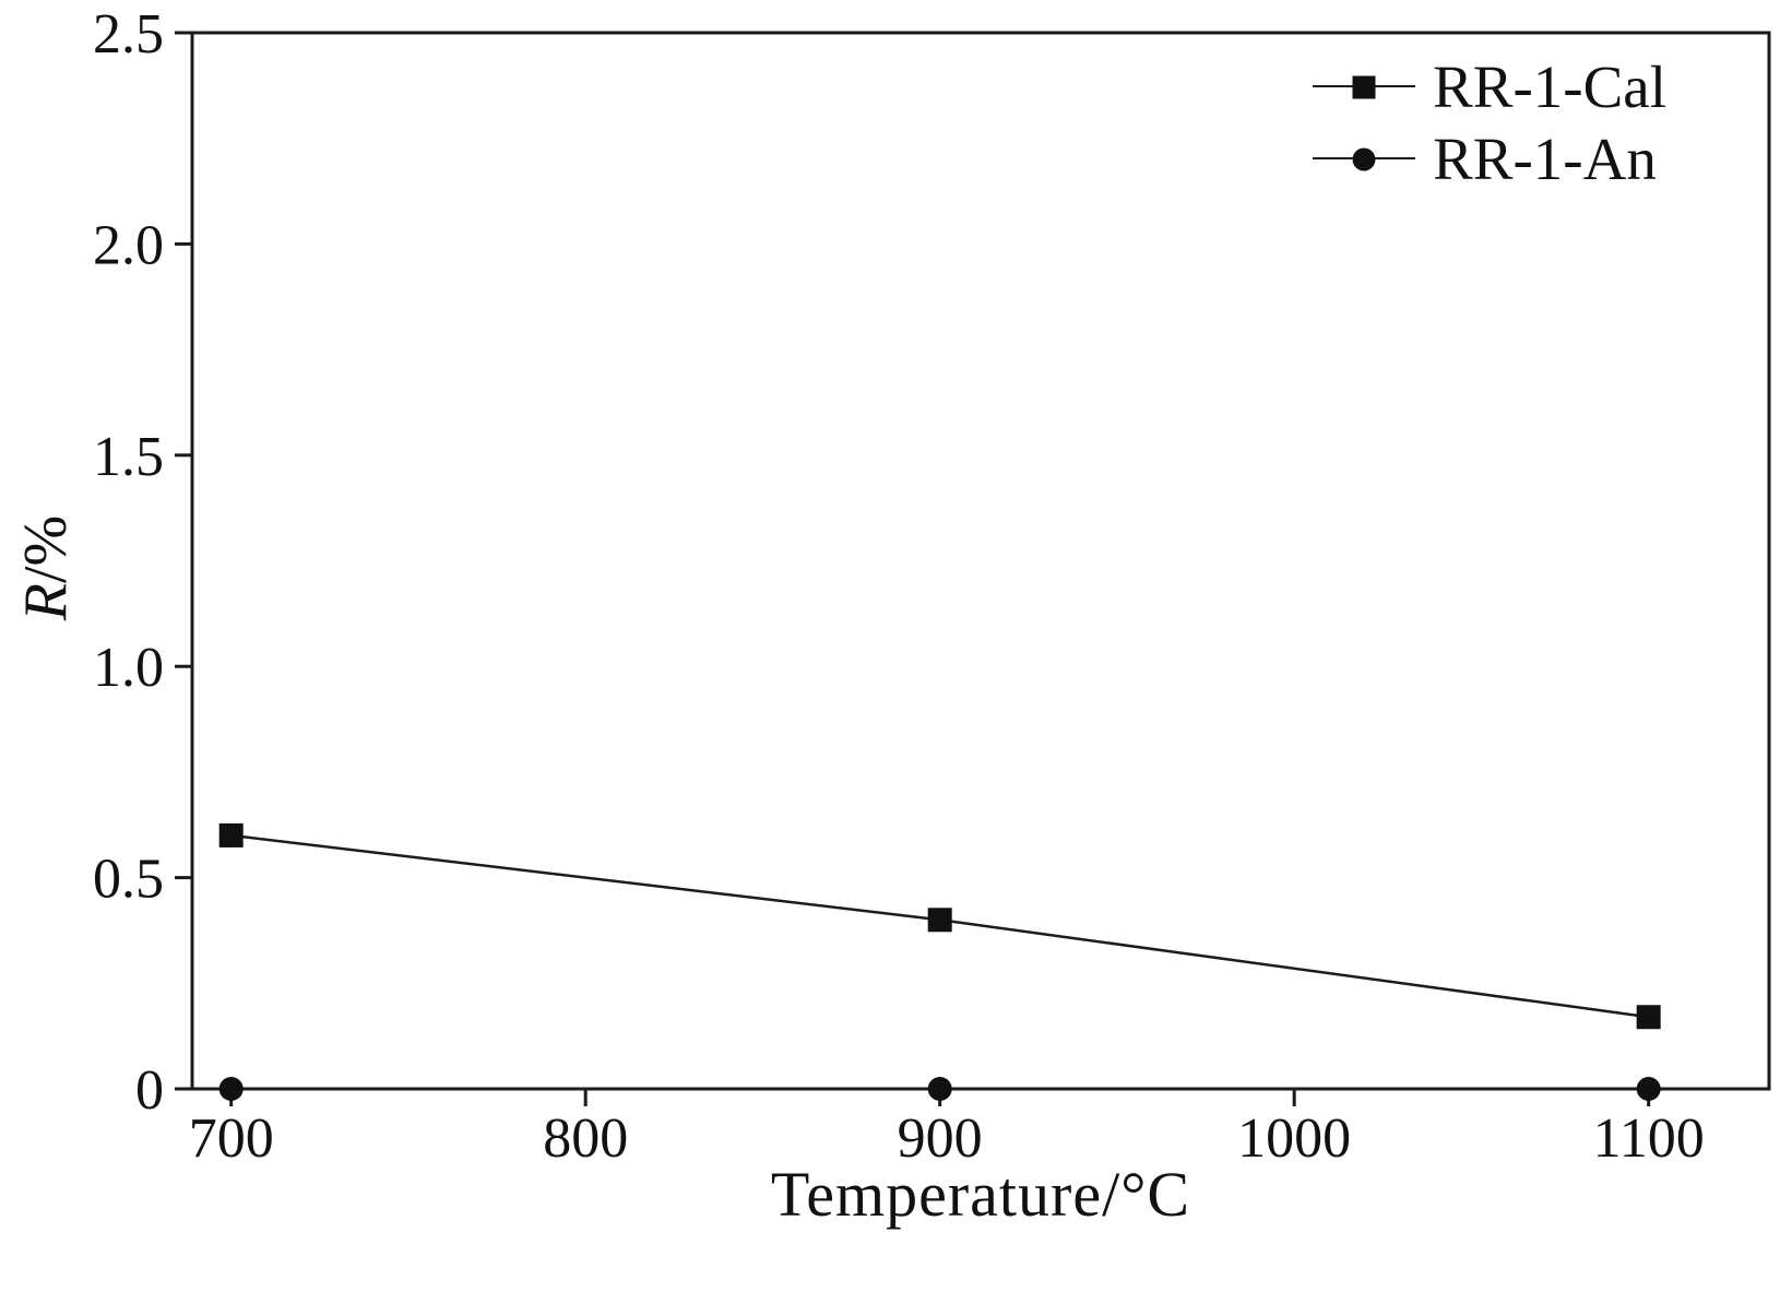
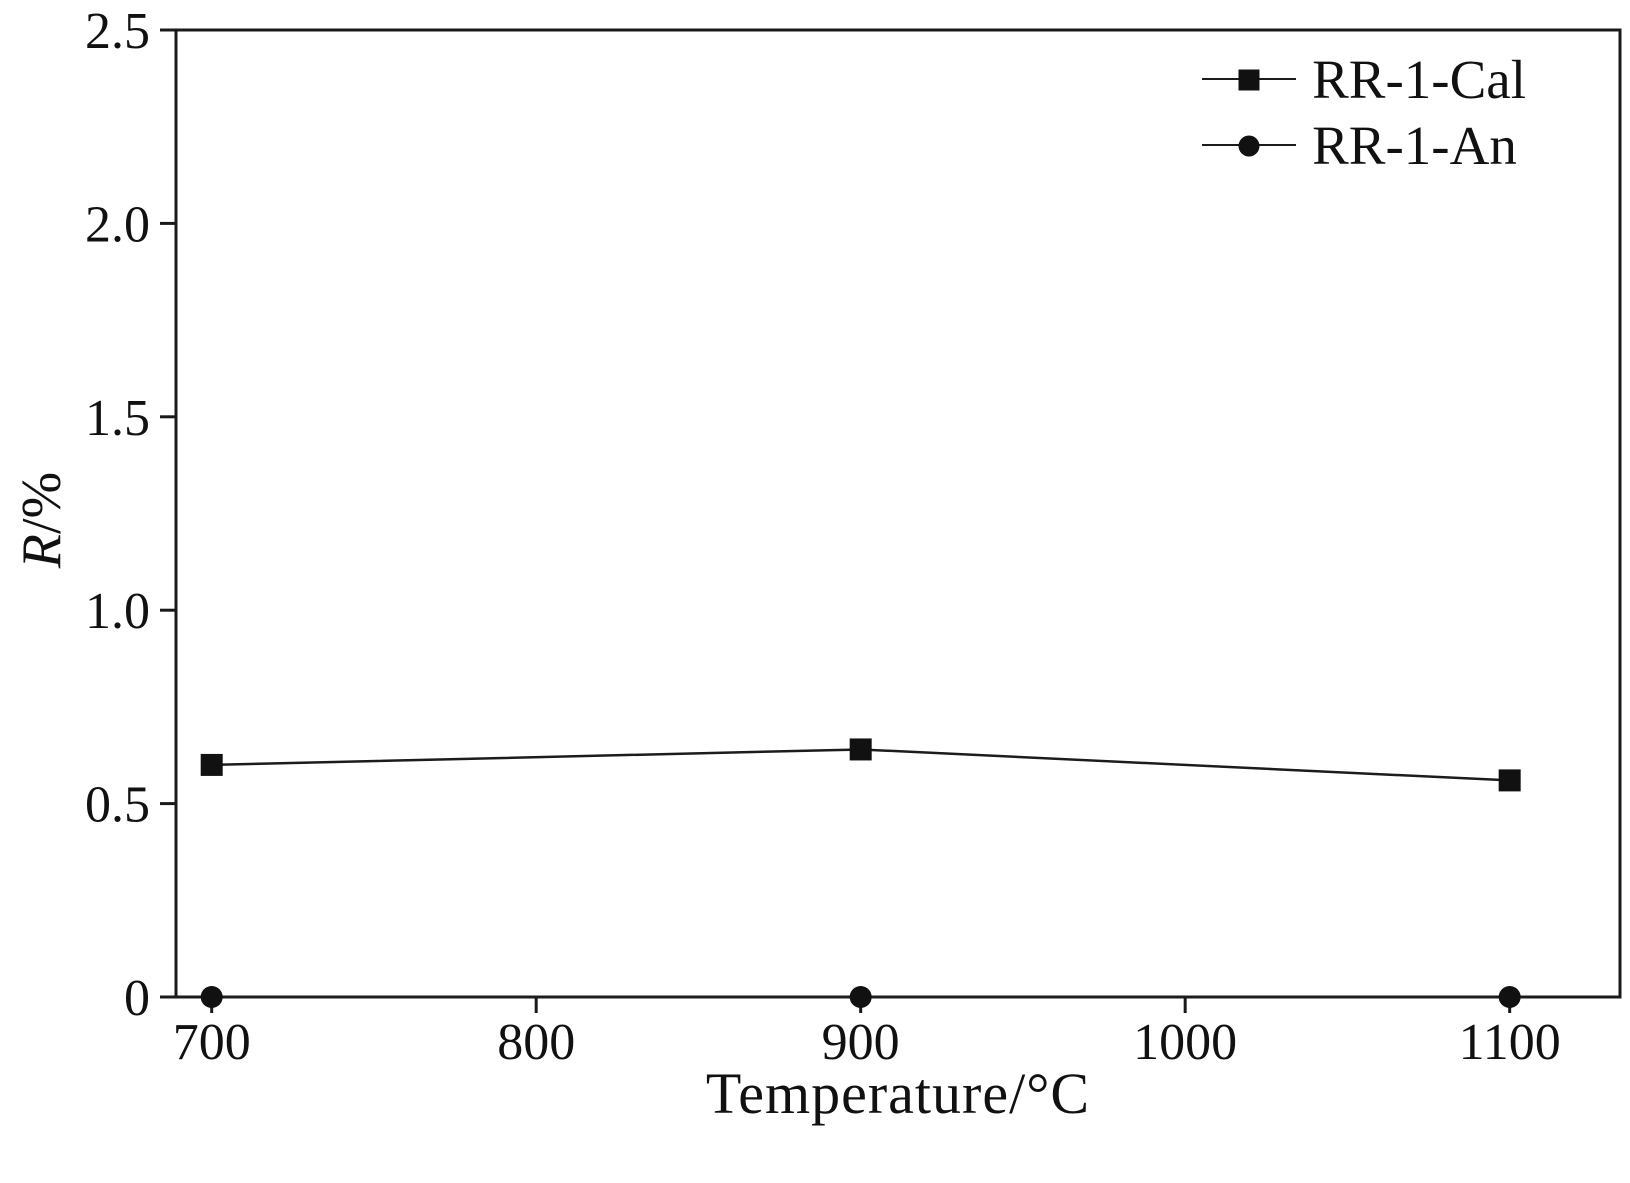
RR-1-Cal/900: 0.40 -> 0.64
RR-1-Cal/1100: 0.17 -> 0.56
